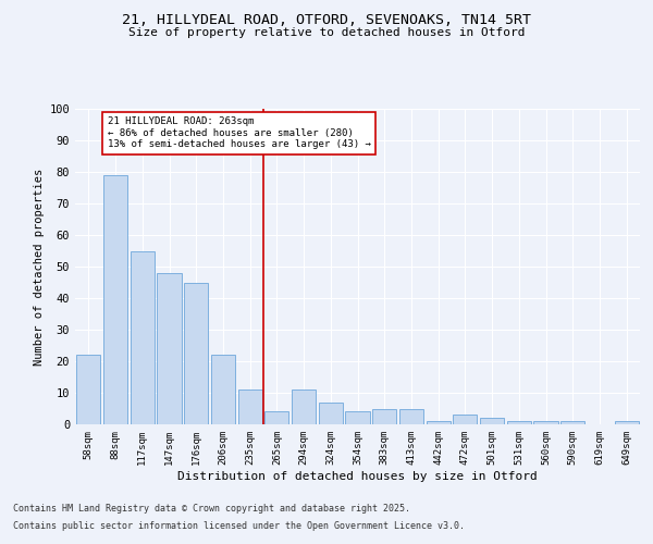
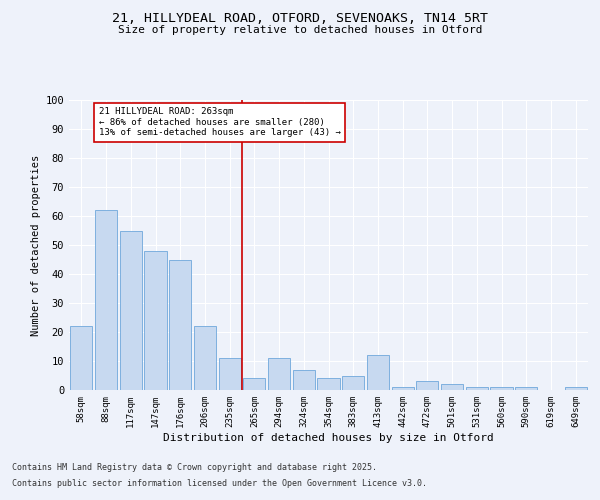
88sqm: 79 -> 62
413sqm: 5 -> 12
